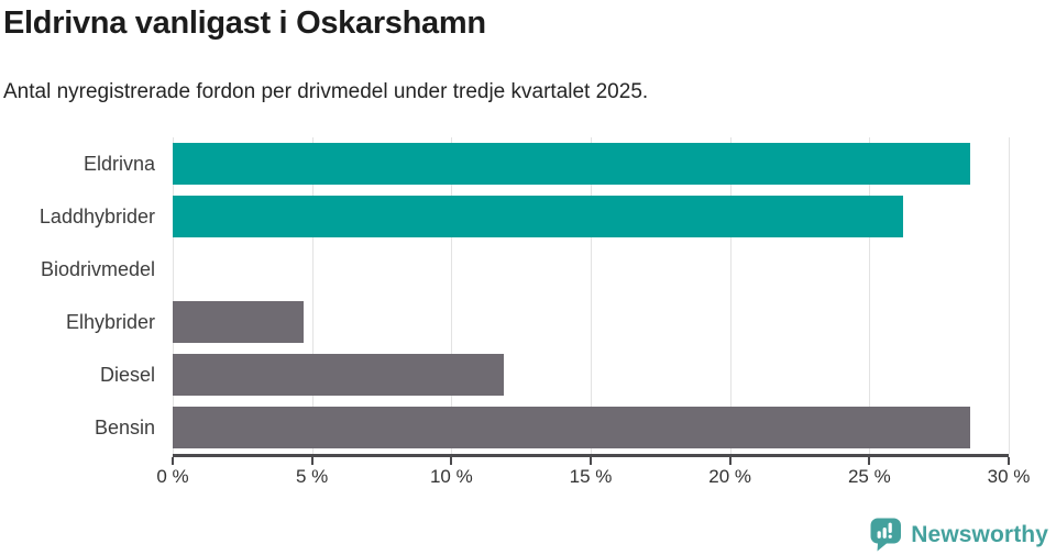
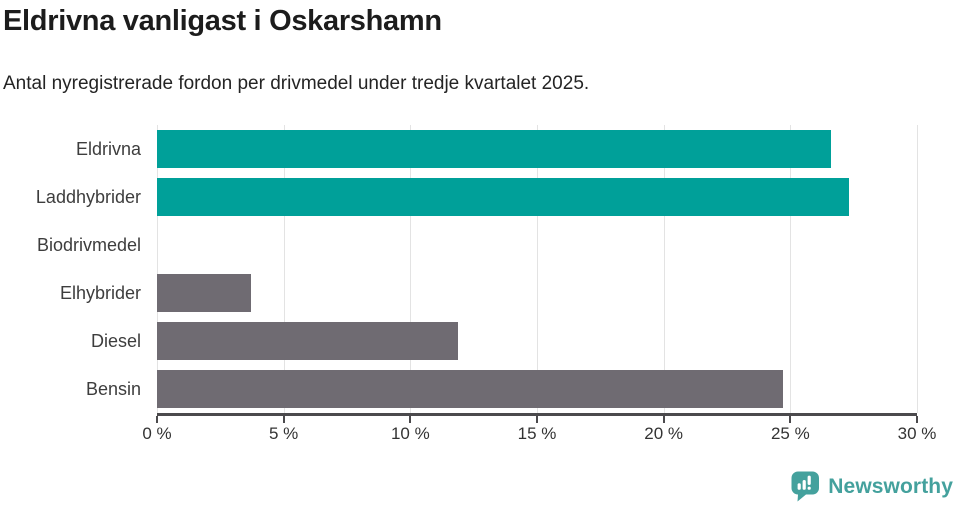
Eldrivna: 28.6% -> 26.6%
Laddhybrider: 26.2% -> 27.3%
Elhybrider: 4.7% -> 3.7%
Bensin: 28.6% -> 24.7%
